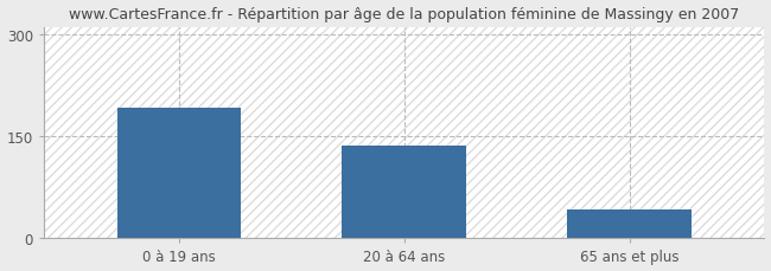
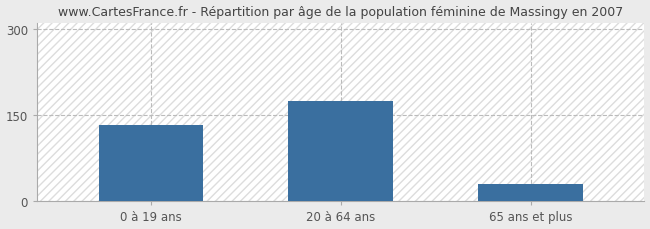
0 à 19 ans: 192 -> 133
20 à 64 ans: 136 -> 175
65 ans et plus: 42 -> 30
